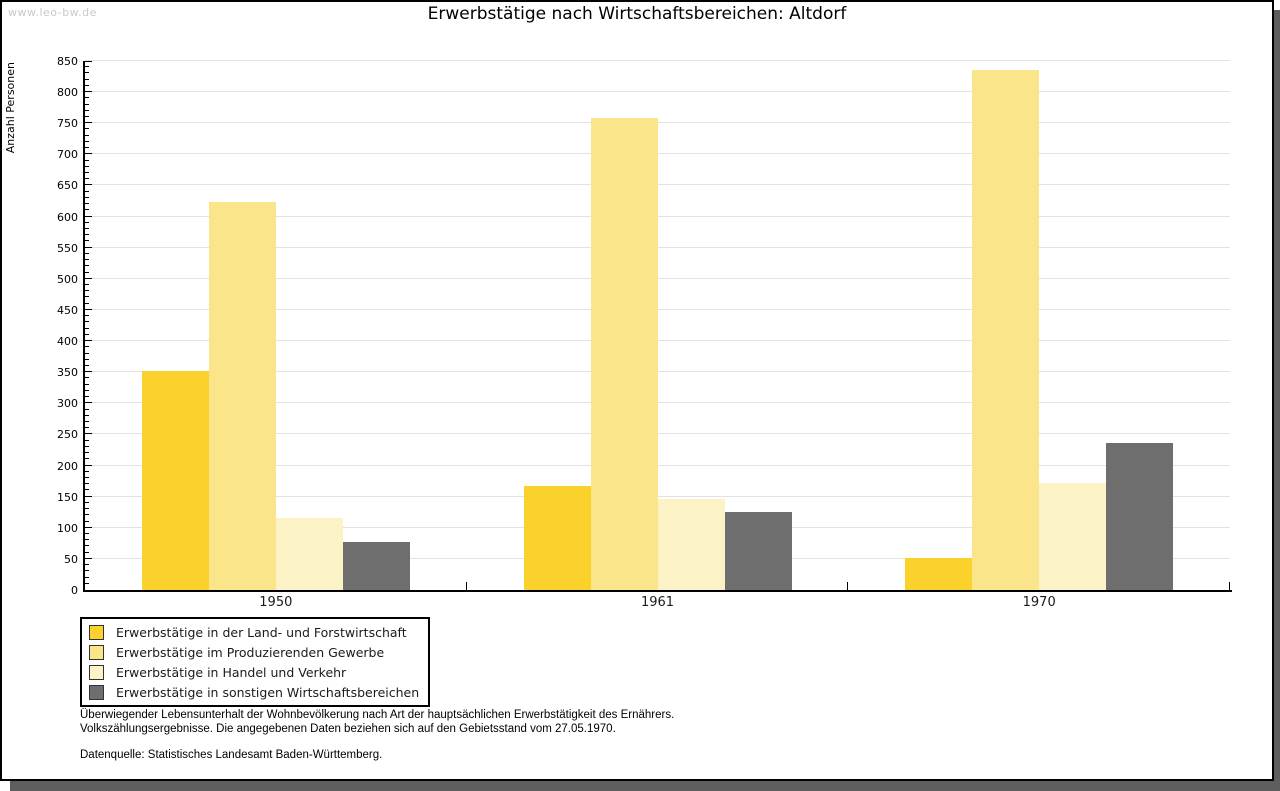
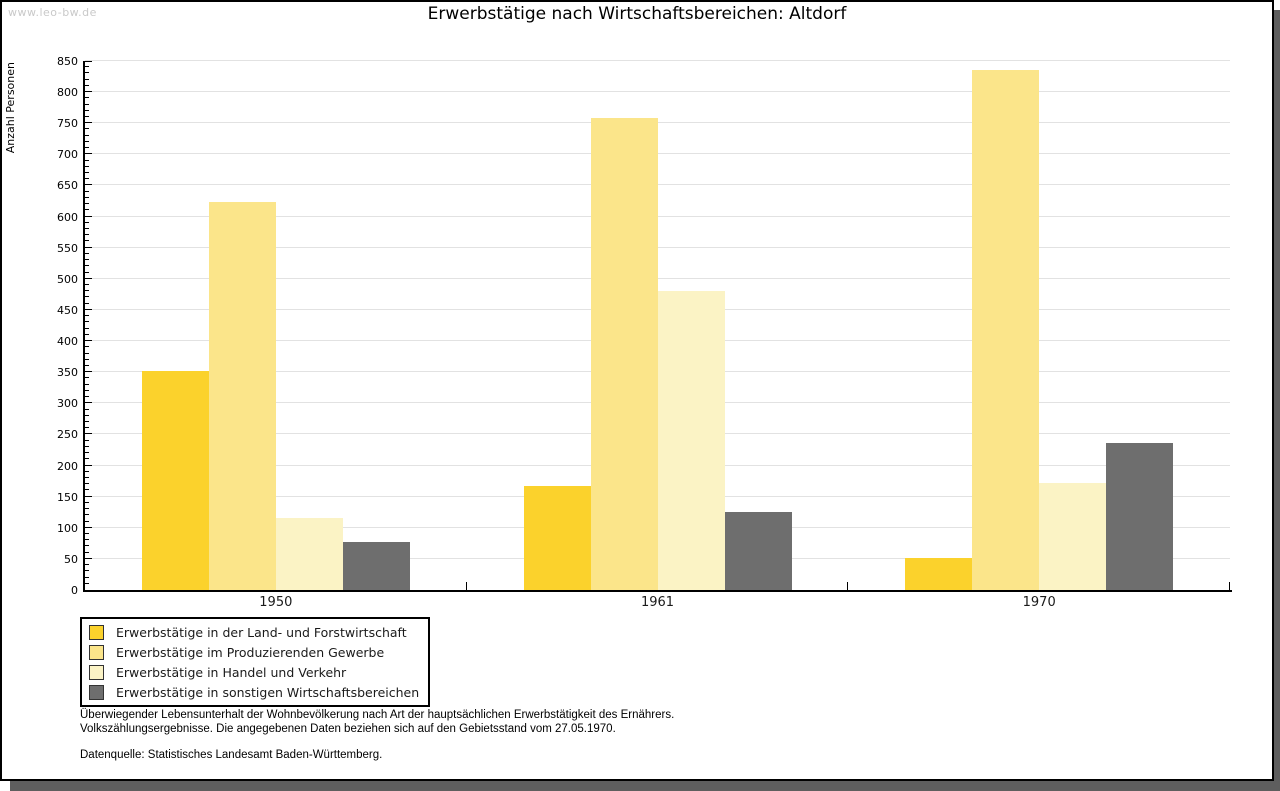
Erwerbstätige in Handel und Verkehr/1961: 150 -> 480
